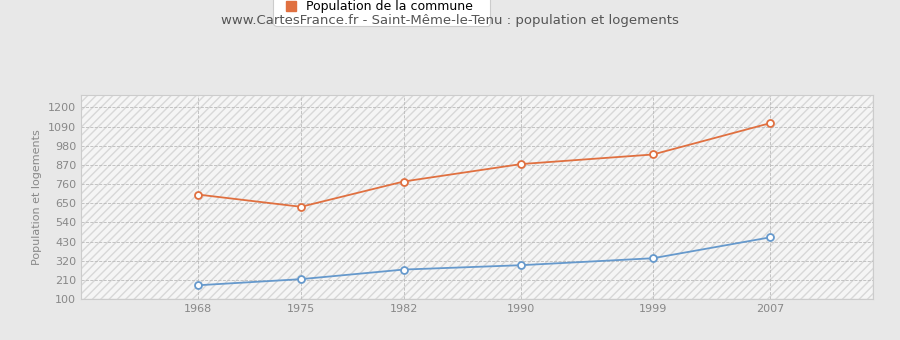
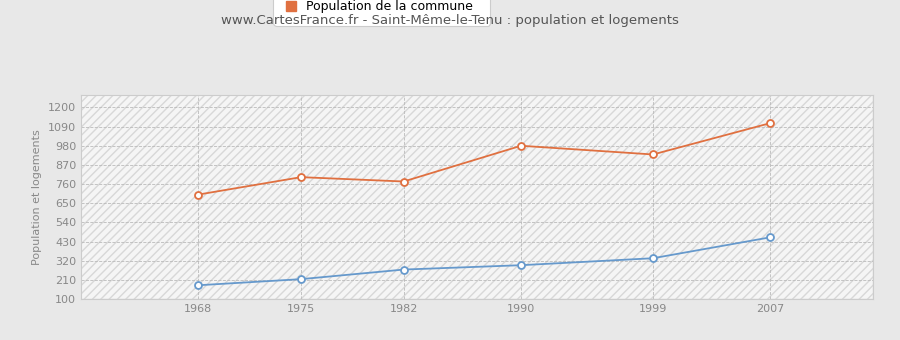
Population de la commune/1975: 630 -> 800
Population de la commune/1990: 880 -> 980
